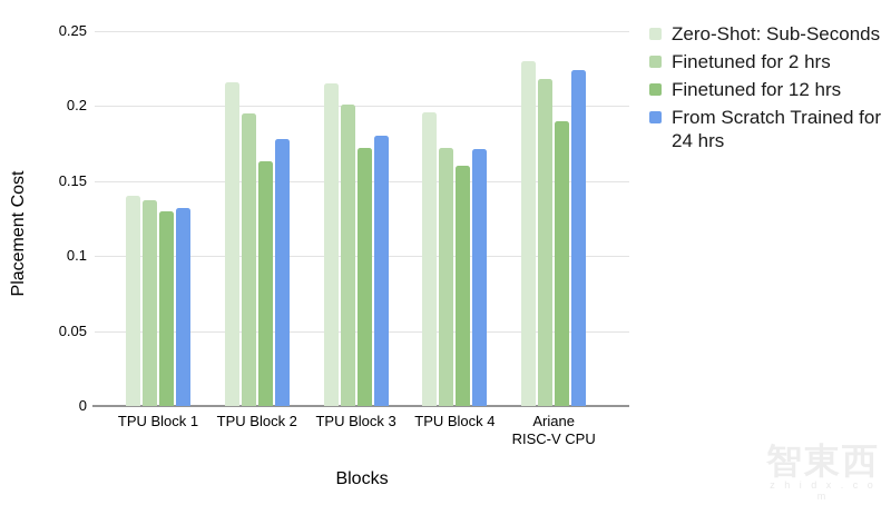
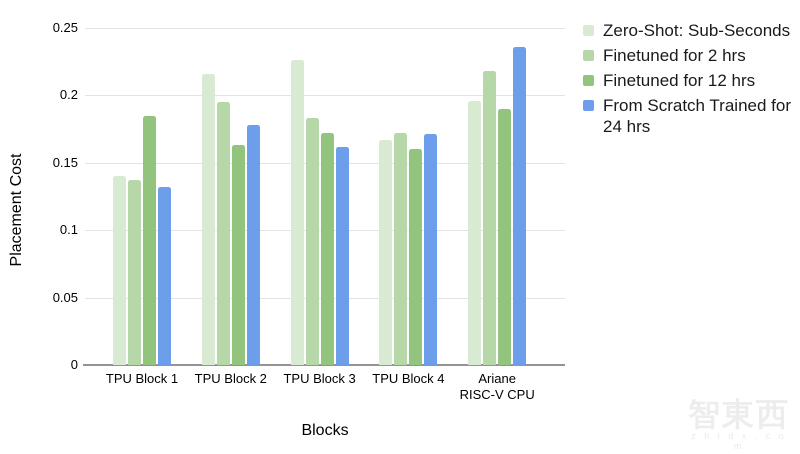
Finetuned for 12 hrs/TPU Block 1: 0.130 -> 0.185
Zero-Shot: Sub-Seconds/TPU Block 3: 0.215 -> 0.226
Finetuned for 2 hrs/TPU Block 3: 0.201 -> 0.183
From Scratch Trained for 24 hrs/TPU Block 3: 0.180 -> 0.162
Zero-Shot: Sub-Seconds/TPU Block 4: 0.196 -> 0.167
Zero-Shot: Sub-Seconds/Ariane RISC-V CPU: 0.230 -> 0.196
From Scratch Trained for 24 hrs/Ariane RISC-V CPU: 0.224 -> 0.236
